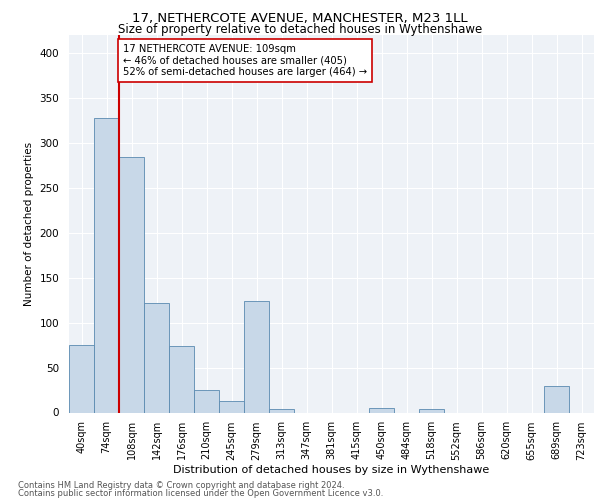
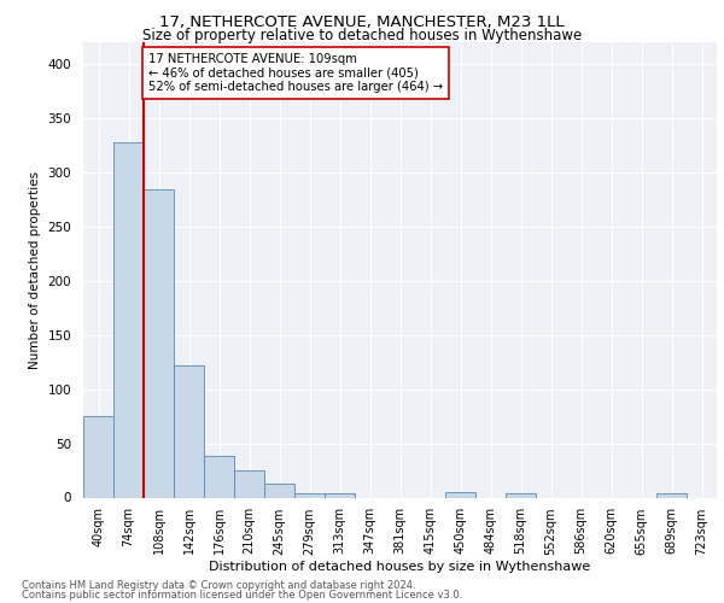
176sqm: 74 -> 38
279sqm: 124 -> 4
689sqm: 30 -> 4
